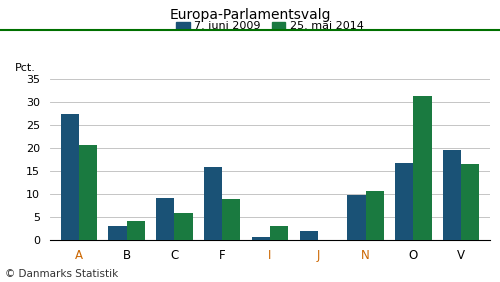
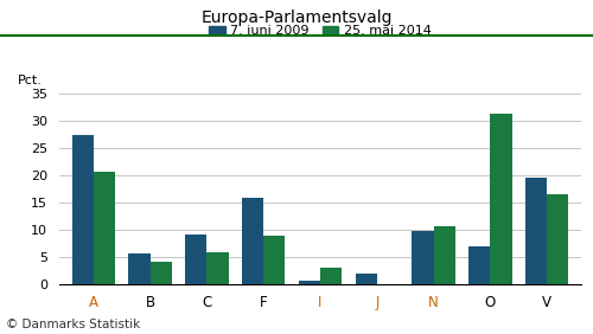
7. juni 2009/B: 3.0 -> 5.5
7. juni 2009/O: 16.7 -> 7.0
